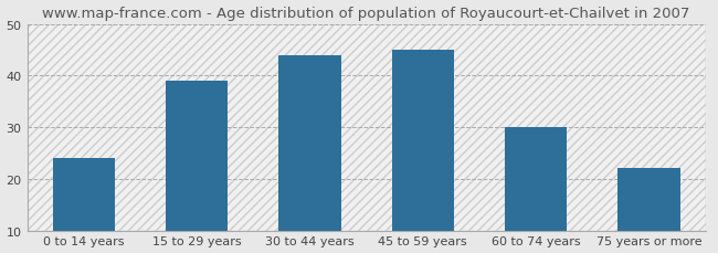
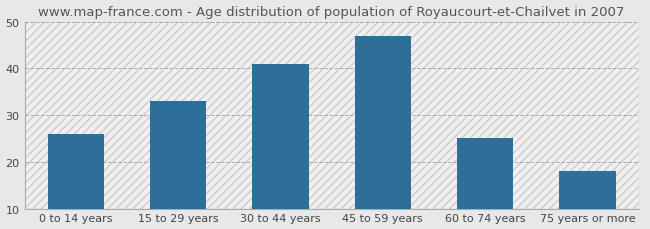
0 to 14 years: 24 -> 26
15 to 29 years: 39 -> 33
30 to 44 years: 44 -> 41
45 to 59 years: 45 -> 47
60 to 74 years: 30 -> 25
75 years or more: 22 -> 18
